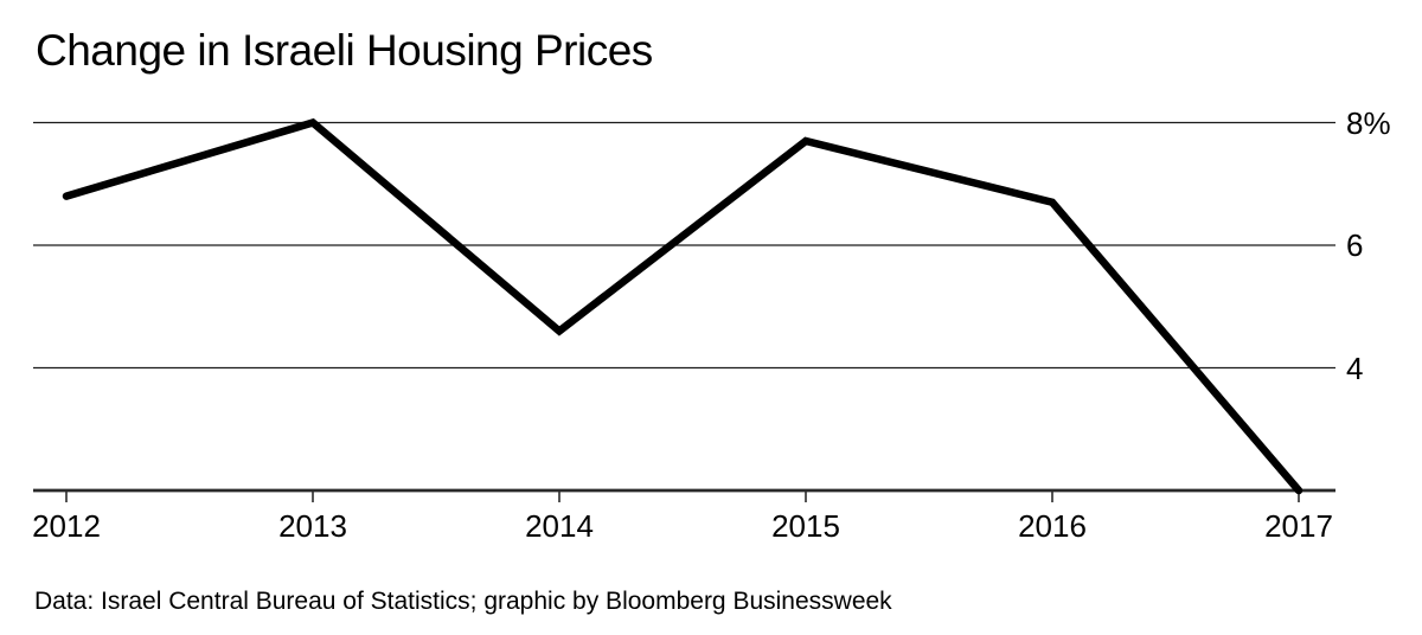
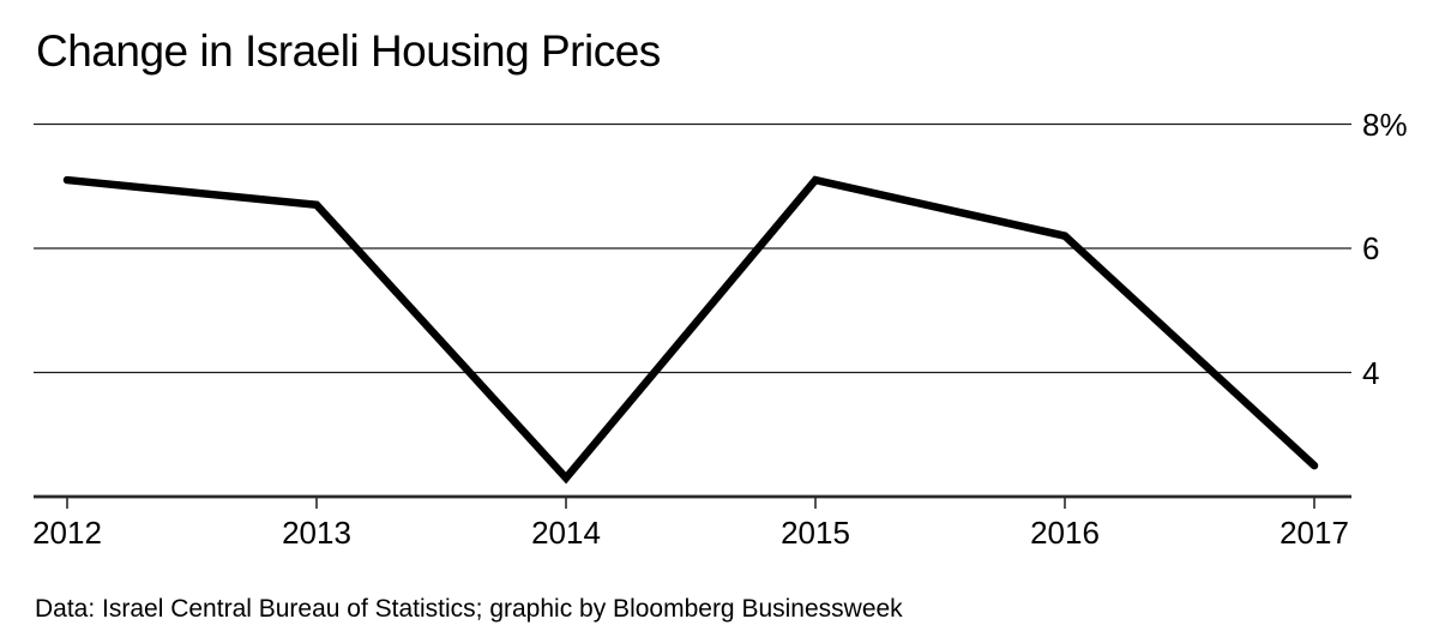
2012: 6.8% -> 7.1%
2013: 8.0% -> 6.7%
2014: 4.6% -> 2.3%
2015: 7.7% -> 7.1%
2016: 6.7% -> 6.2%
2017: 2.0% -> 2.5%
